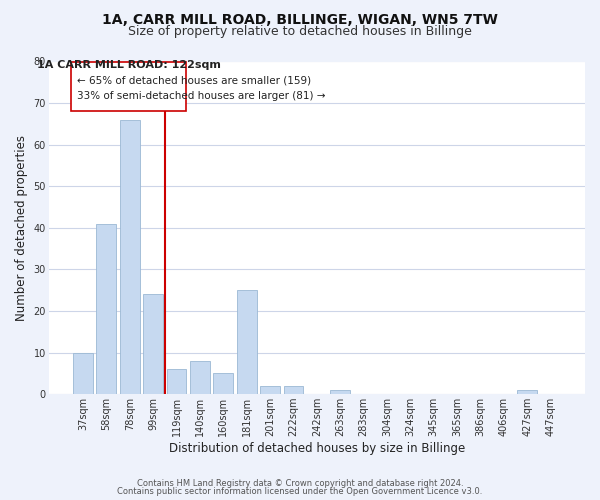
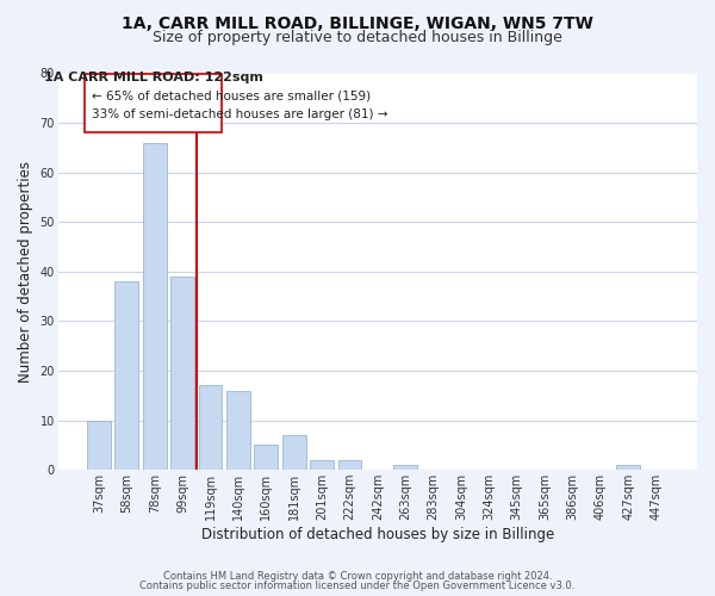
58sqm: 41 -> 38
99sqm: 24 -> 39
119sqm: 6 -> 17
140sqm: 8 -> 16
181sqm: 25 -> 7
